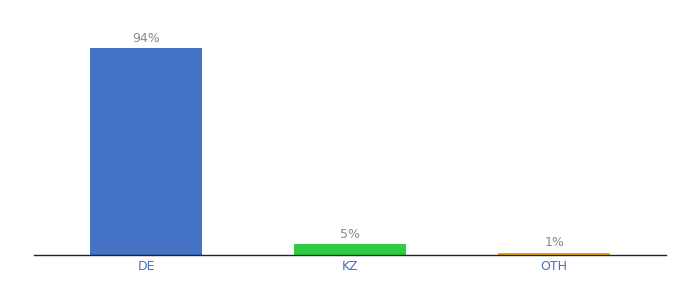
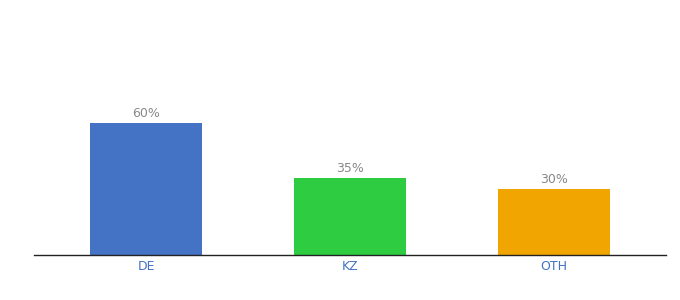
DE: 94% -> 60%
KZ: 5% -> 35%
OTH: 1% -> 30%
